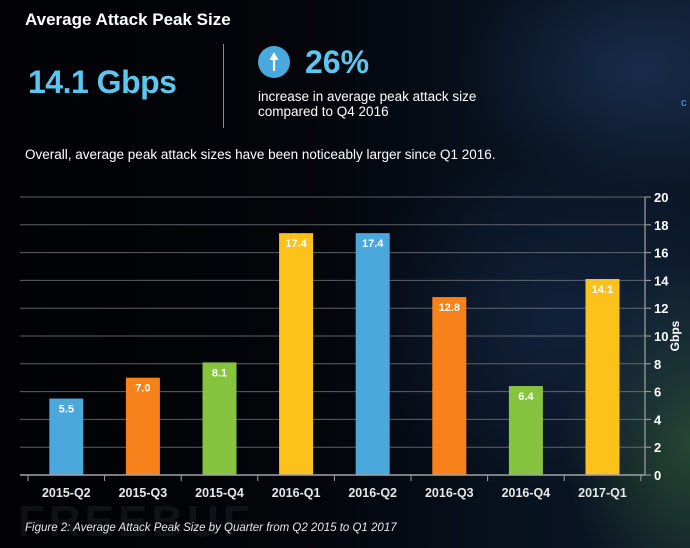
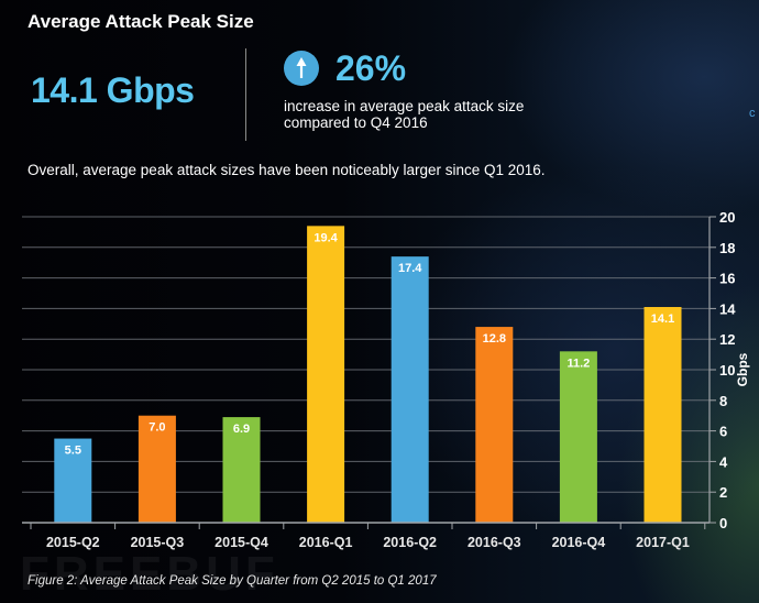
2015-Q4: 8.1 -> 6.9
2016-Q1: 17.4 -> 19.4
2016-Q4: 6.4 -> 11.2
